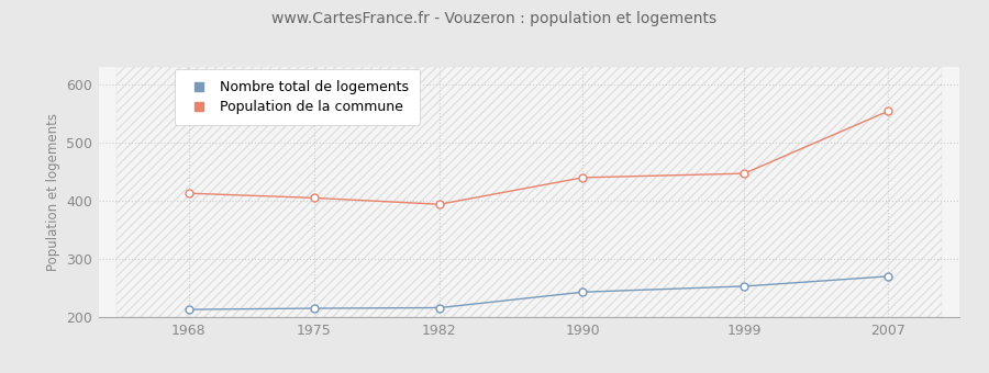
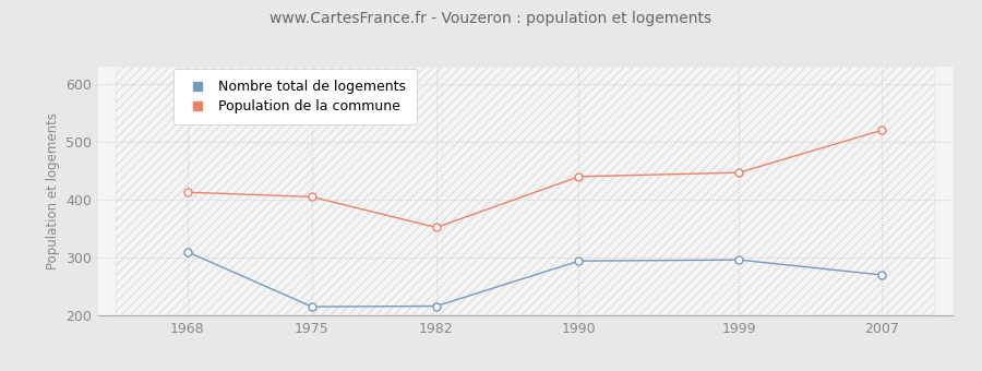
Nombre total de logements/1968: 213 -> 310
Population de la commune/1982: 394 -> 352
Nombre total de logements/1990: 243 -> 294
Nombre total de logements/1999: 253 -> 296
Population de la commune/2007: 554 -> 520
